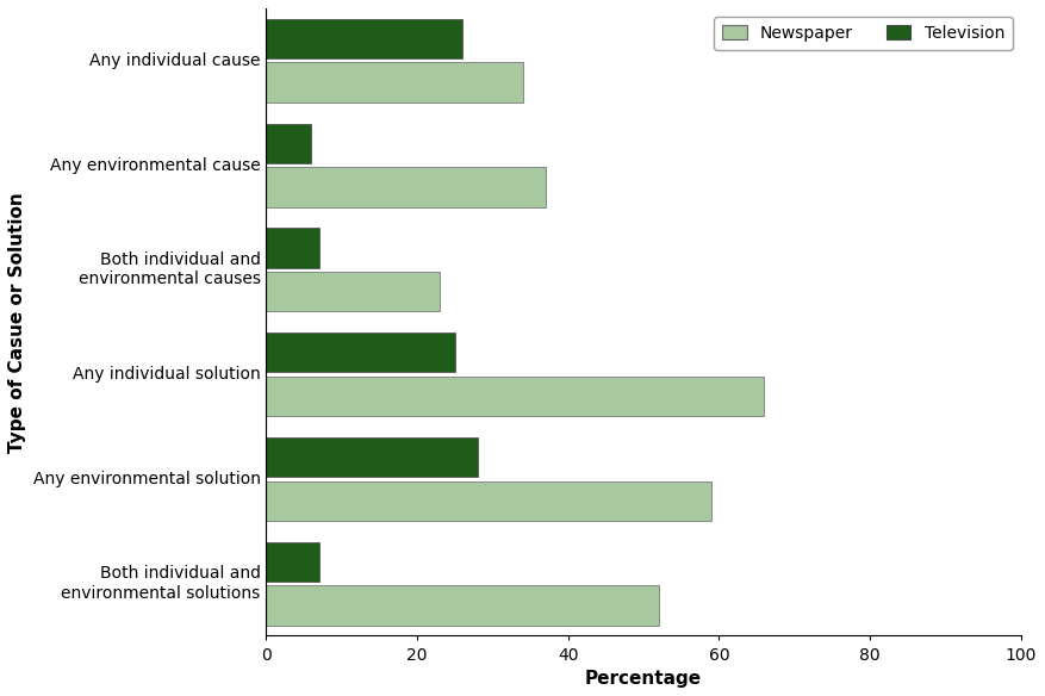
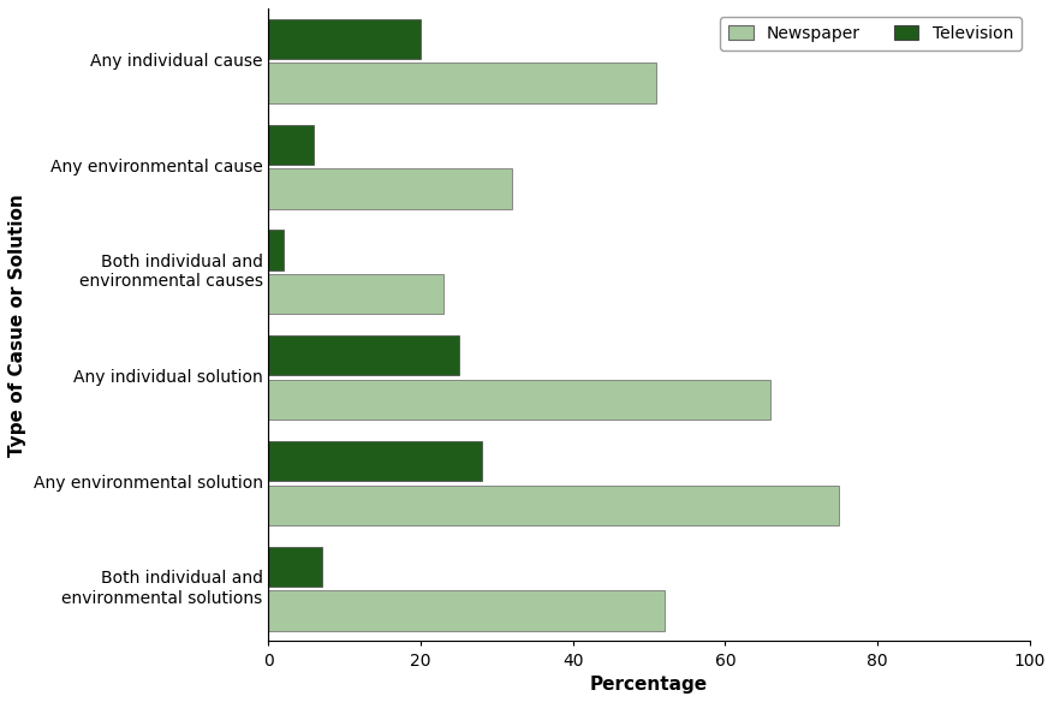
Television/Any individual cause: 26 -> 20
Newspaper/Any individual cause: 34 -> 51
Newspaper/Any environmental cause: 37 -> 32
Television/Both individual and environmental causes: 7 -> 2
Newspaper/Any environmental solution: 59 -> 75
